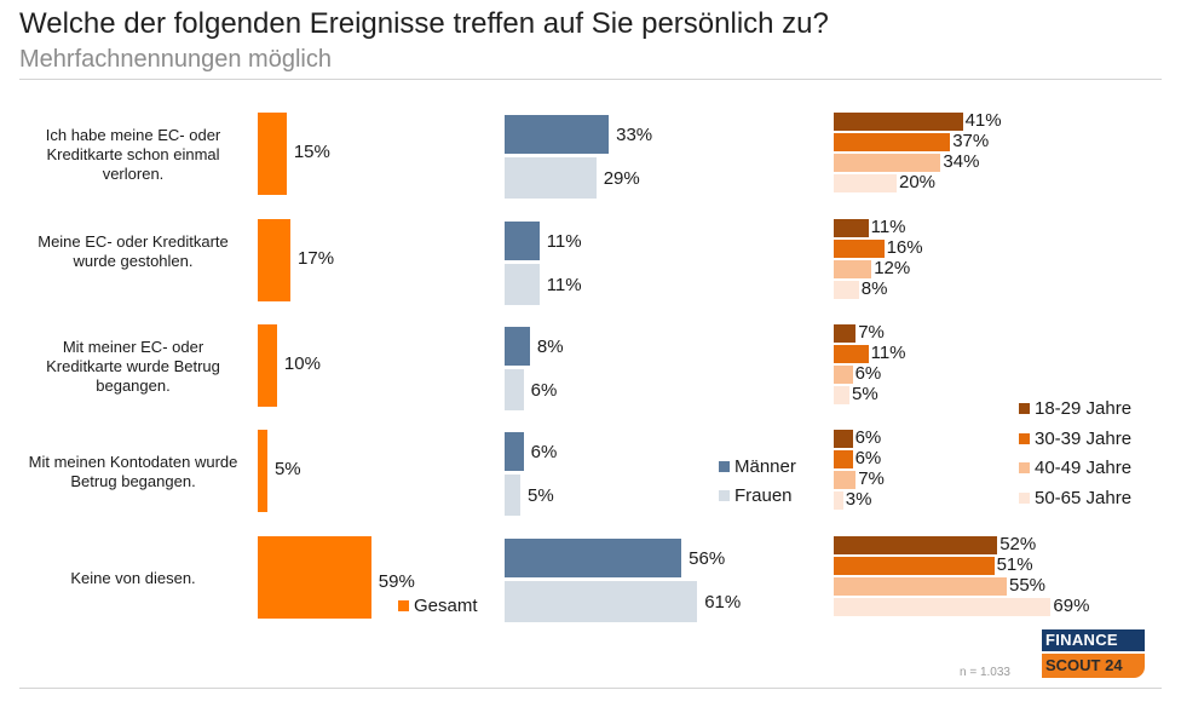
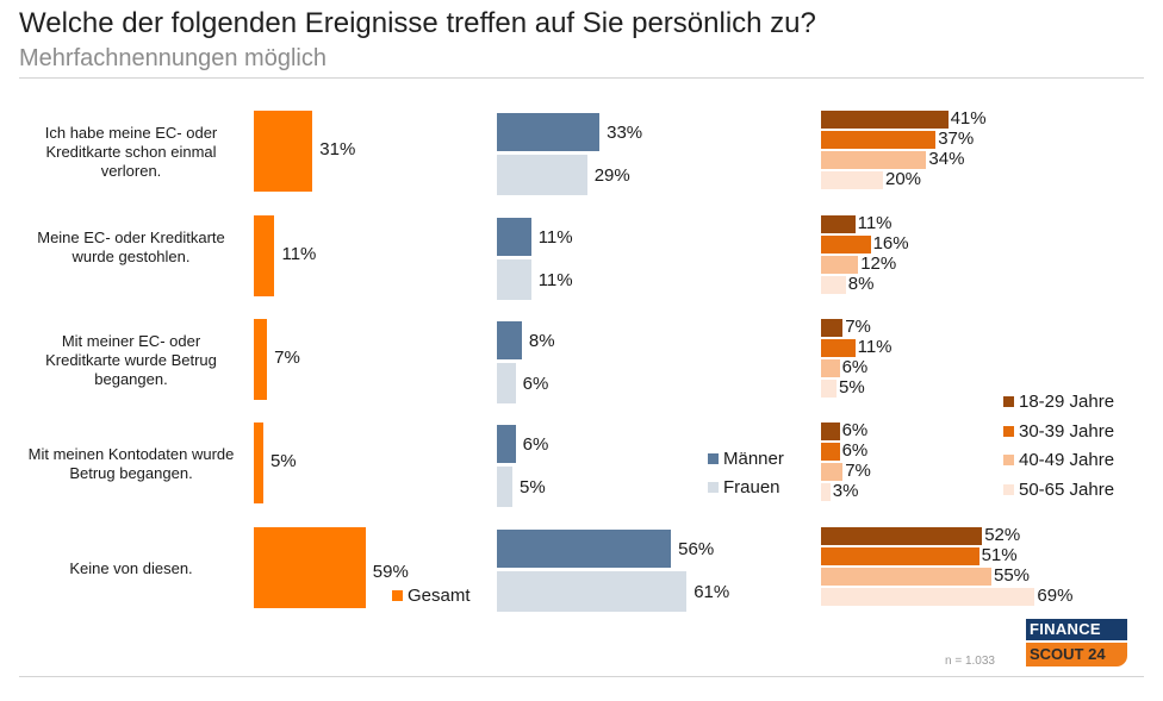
Gesamt/Ich habe meine EC- oder Kreditkarte schon einmal verloren.: 15% -> 31%
Gesamt/Meine EC- oder Kreditkarte wurde gestohlen.: 17% -> 11%
Gesamt/Mit meiner EC- oder Kreditkarte wurde Betrug begangen.: 10% -> 7%
